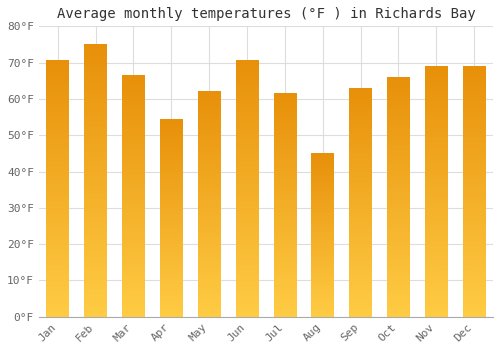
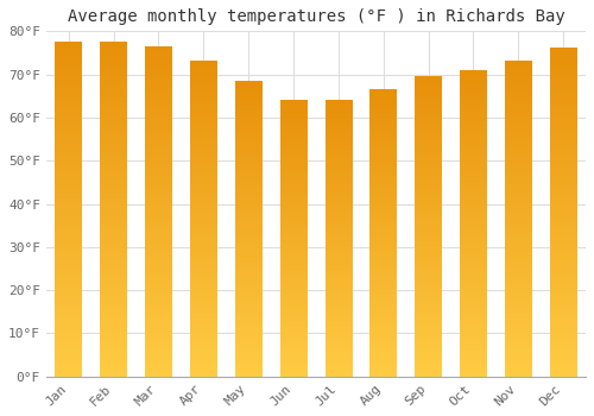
Jan: 70.5°F -> 77.5°F
Feb: 75.0°F -> 77.5°F
Mar: 66.5°F -> 76.5°F
Apr: 54.5°F -> 73.0°F
May: 62.0°F -> 68.5°F
Jun: 70.5°F -> 64.0°F
Jul: 61.5°F -> 64.0°F
Aug: 45.0°F -> 66.5°F
Sep: 63.0°F -> 69.5°F
Oct: 66.0°F -> 71.0°F
Nov: 69.0°F -> 73.0°F
Dec: 69.0°F -> 76.0°F
